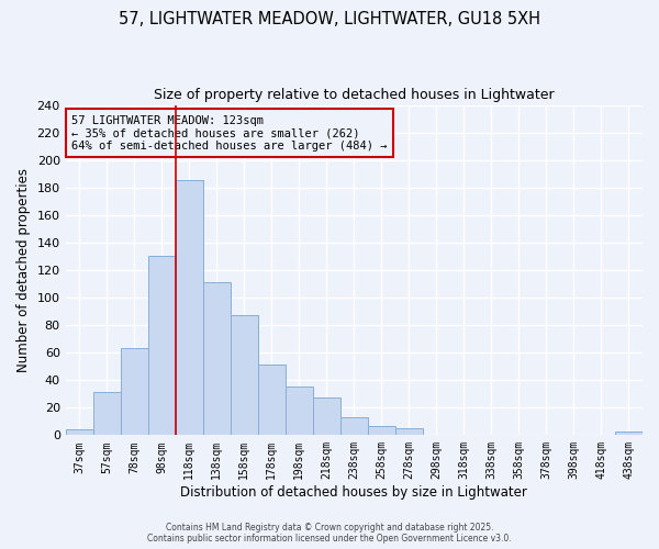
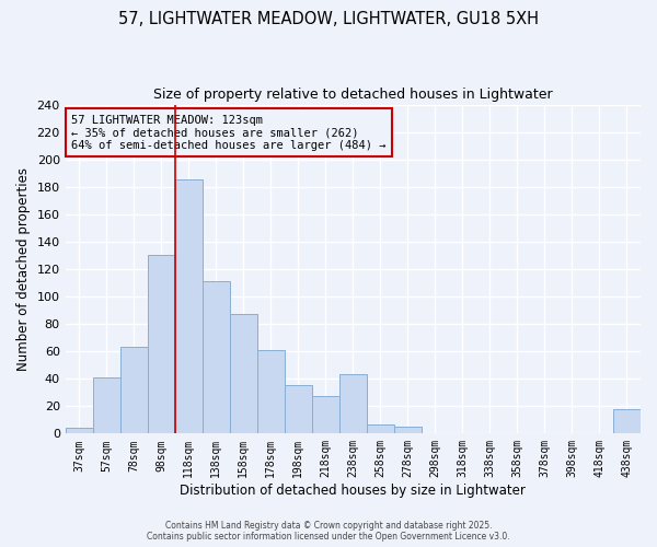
57sqm: 31 -> 41
178sqm: 51 -> 61
238sqm: 13 -> 43
438sqm: 3 -> 18
